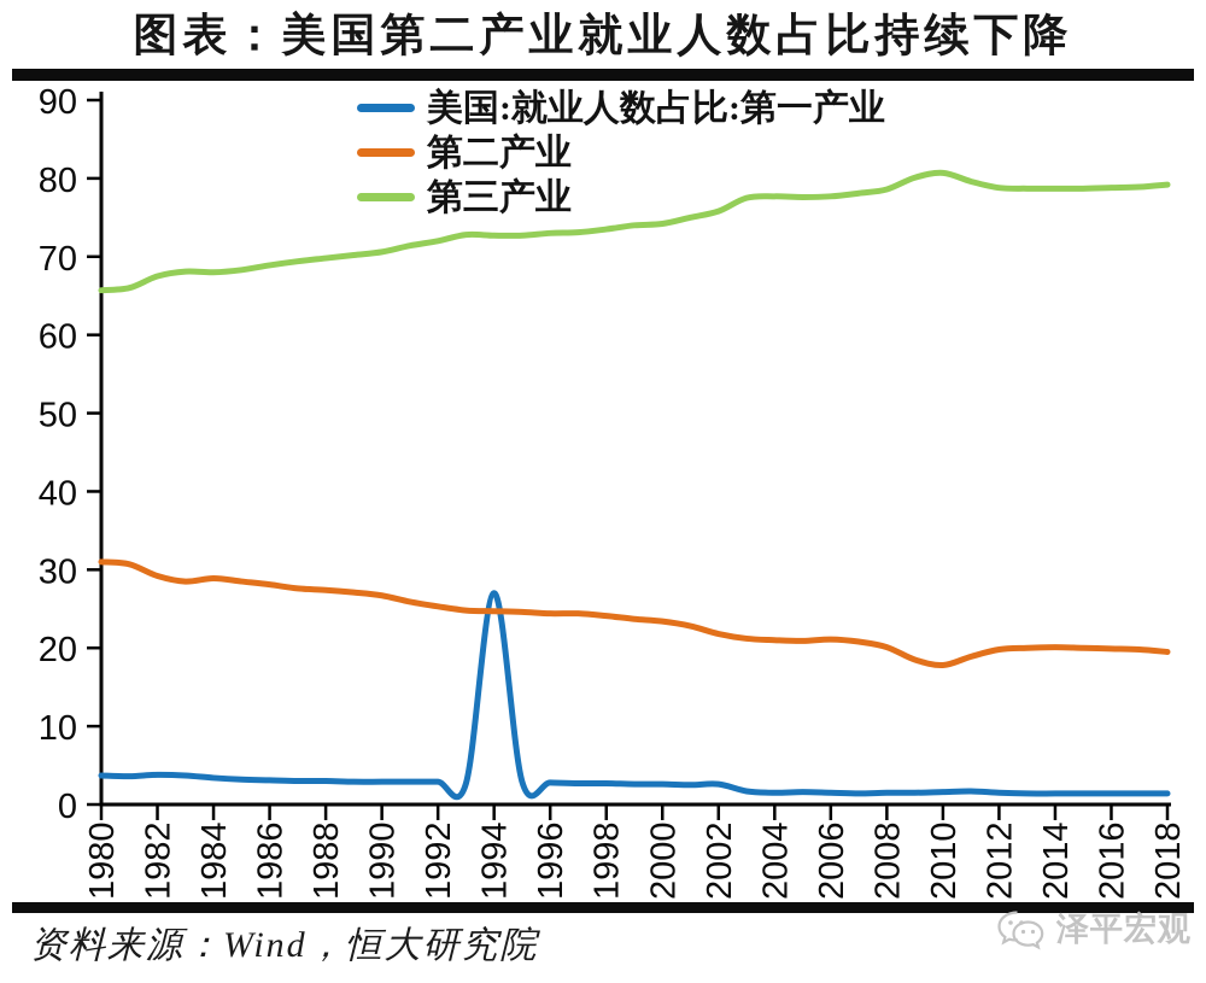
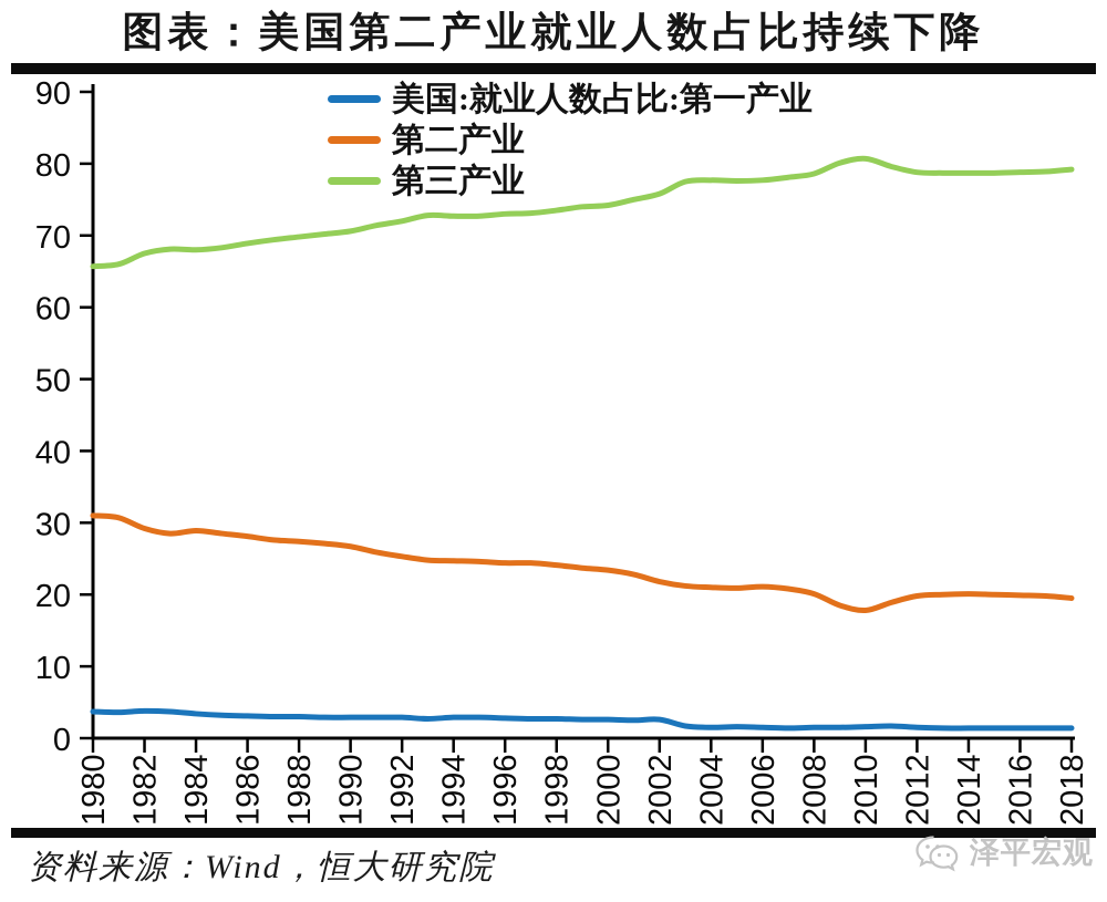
美国:就业人数占比:第一产业/1994: 27 -> 3
